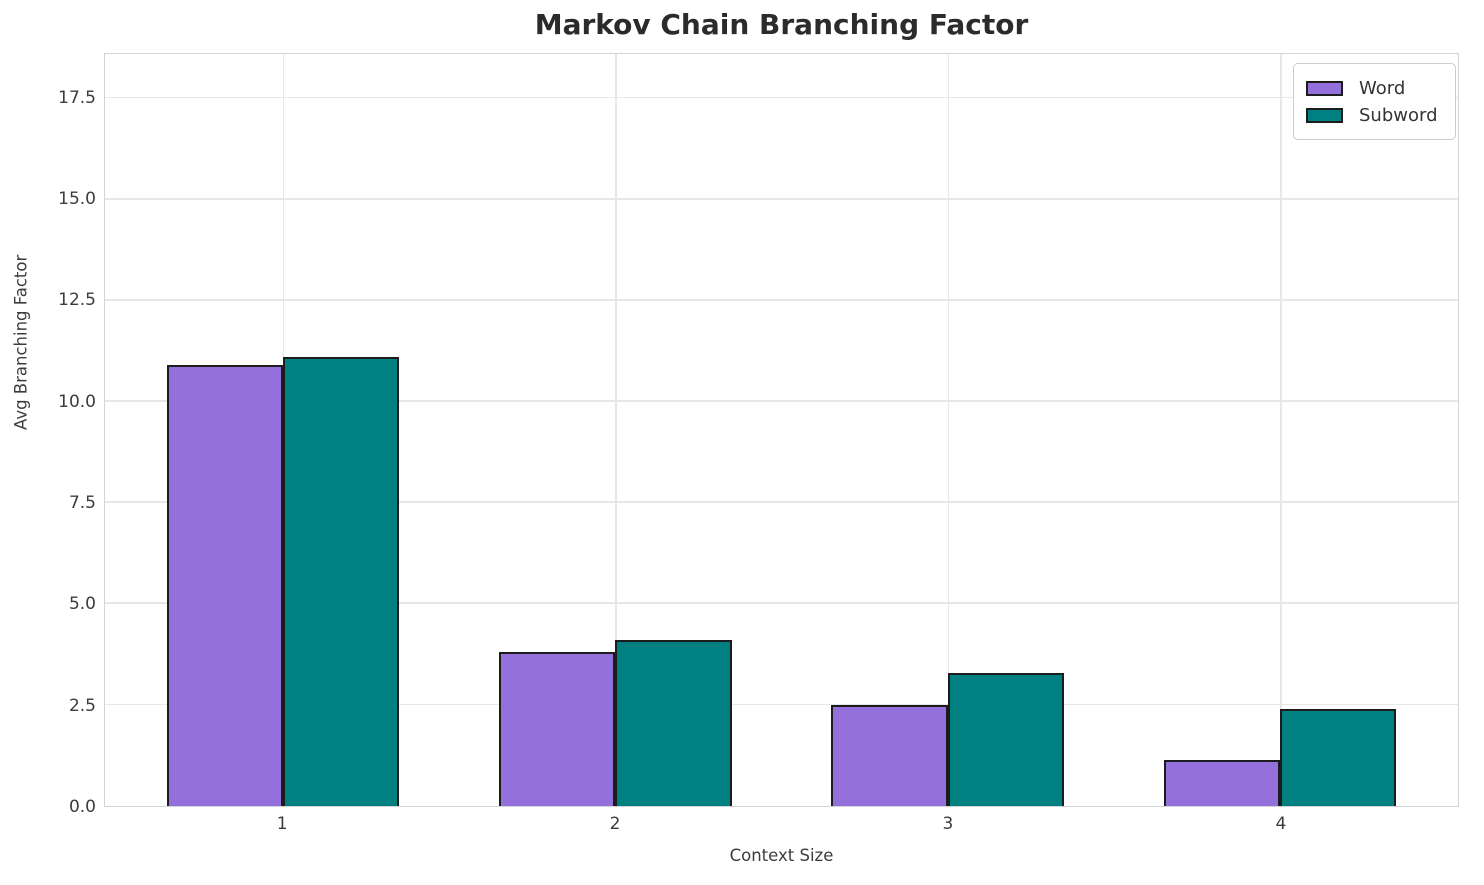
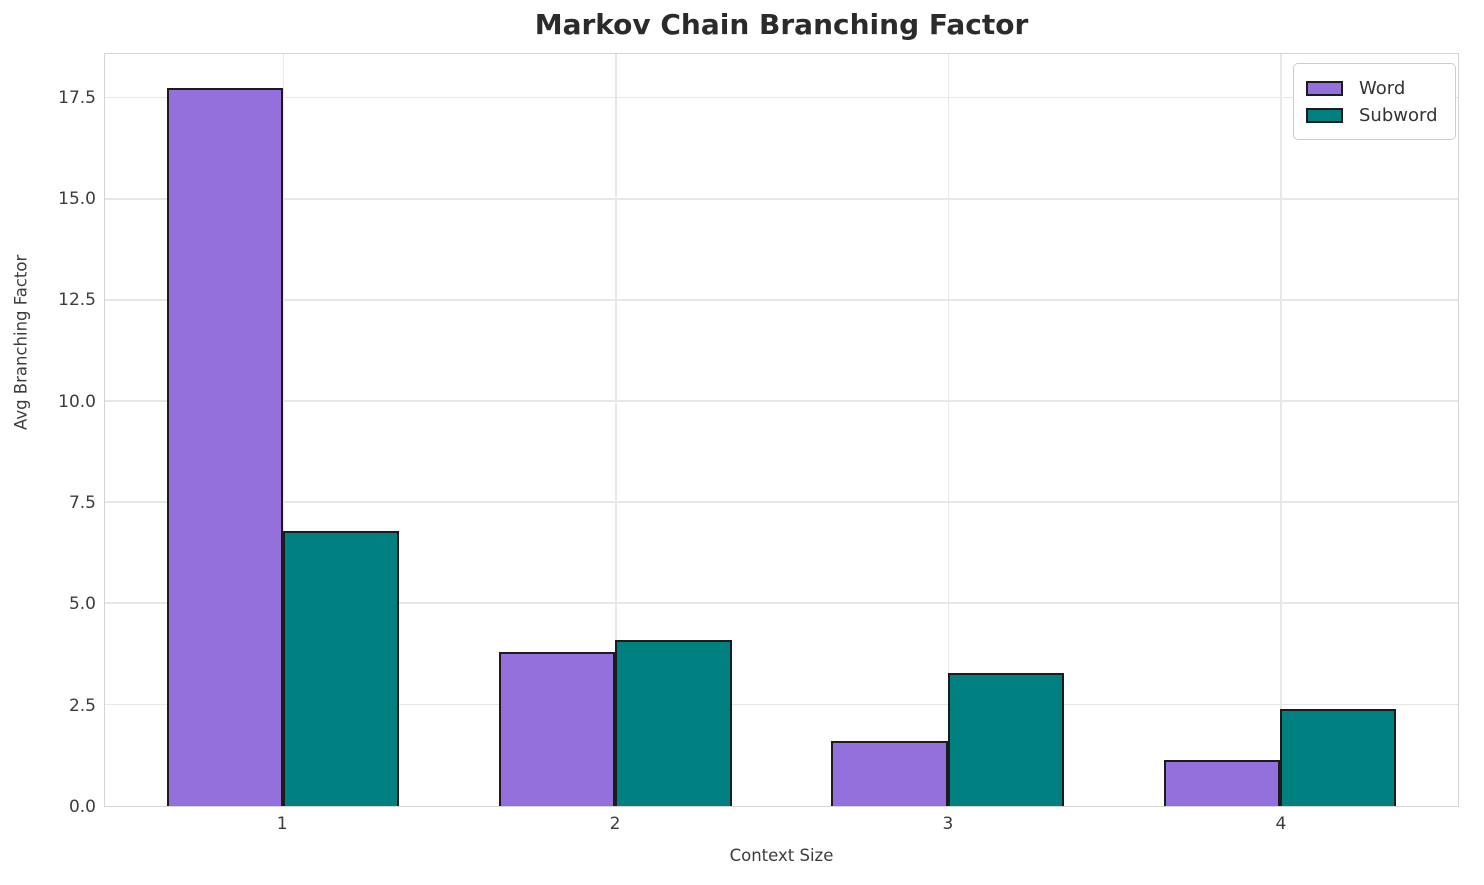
Word/1: 10.9 -> 17.8
Subword/1: 11.1 -> 6.8
Word/3: 2.5 -> 1.6
